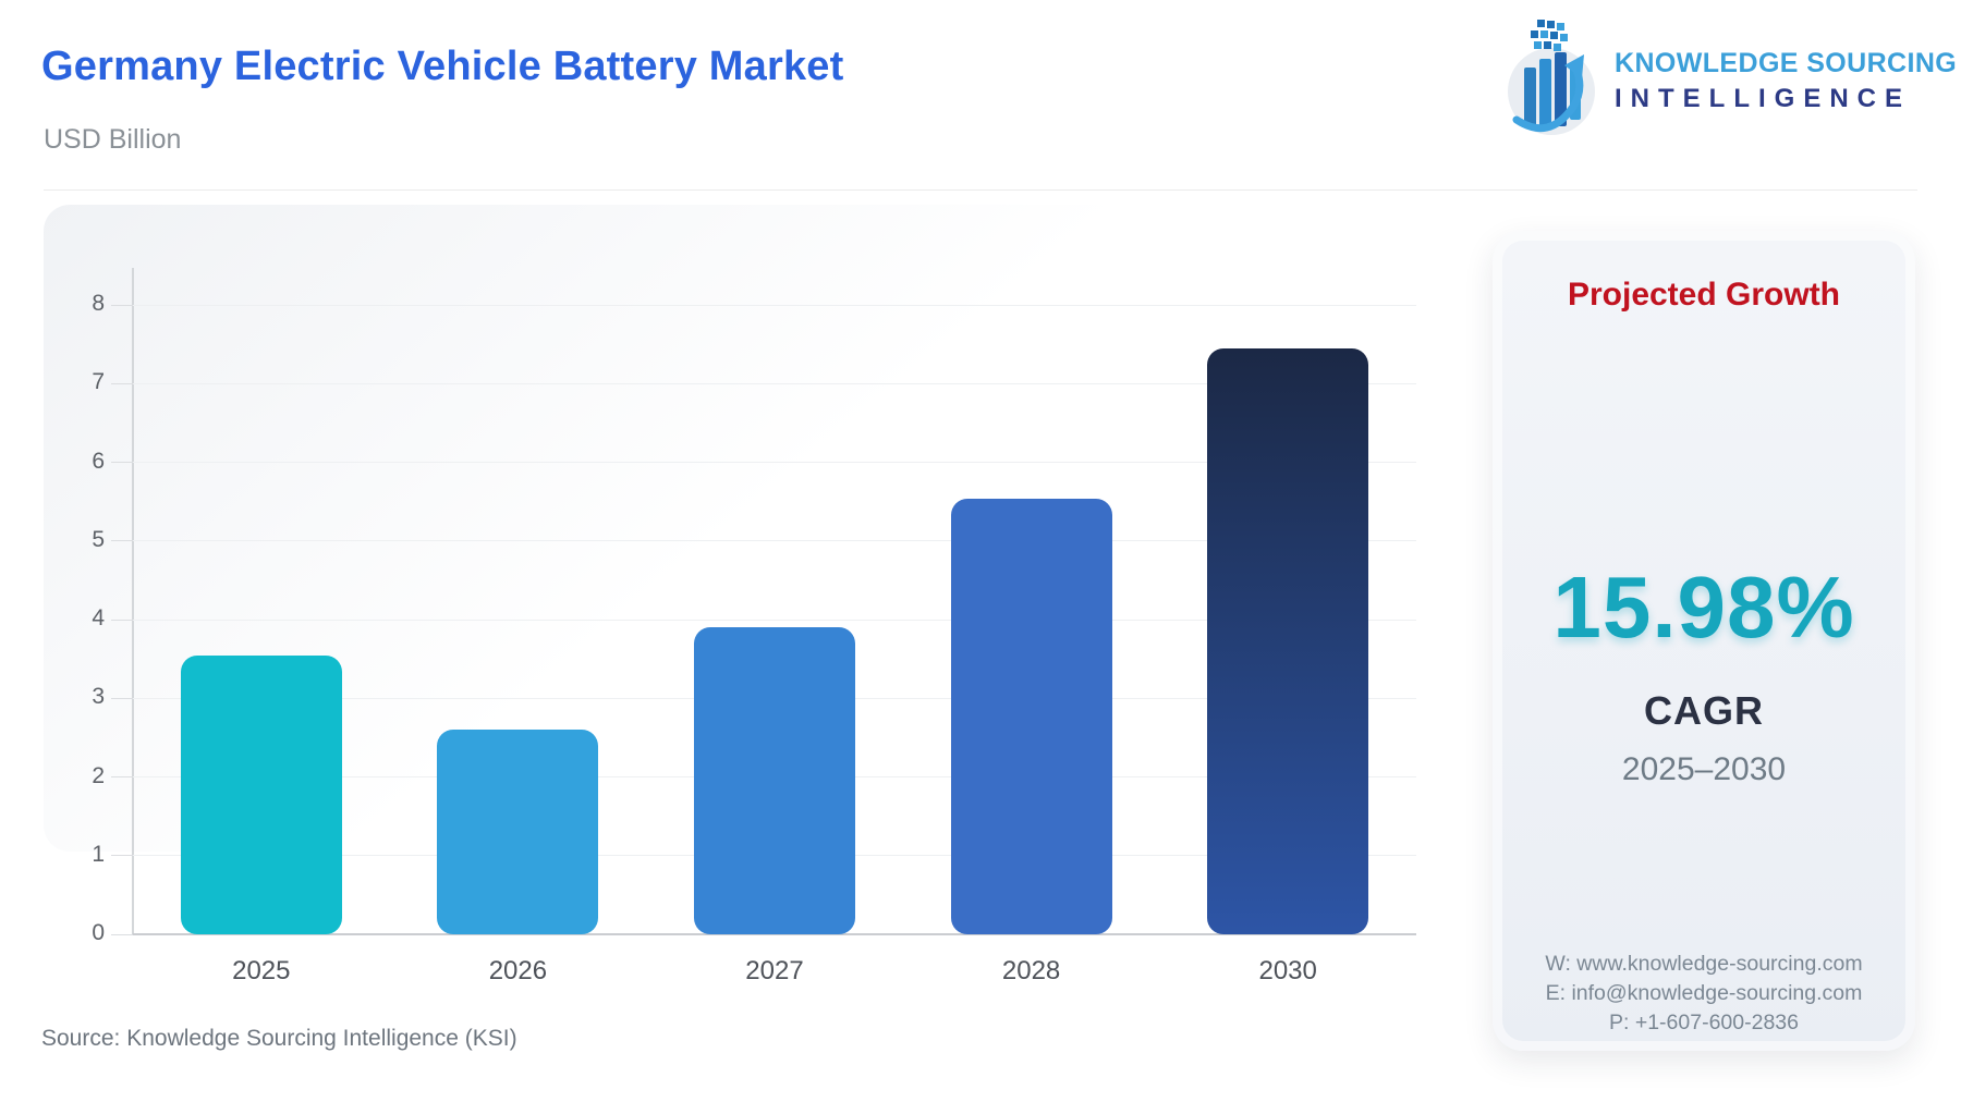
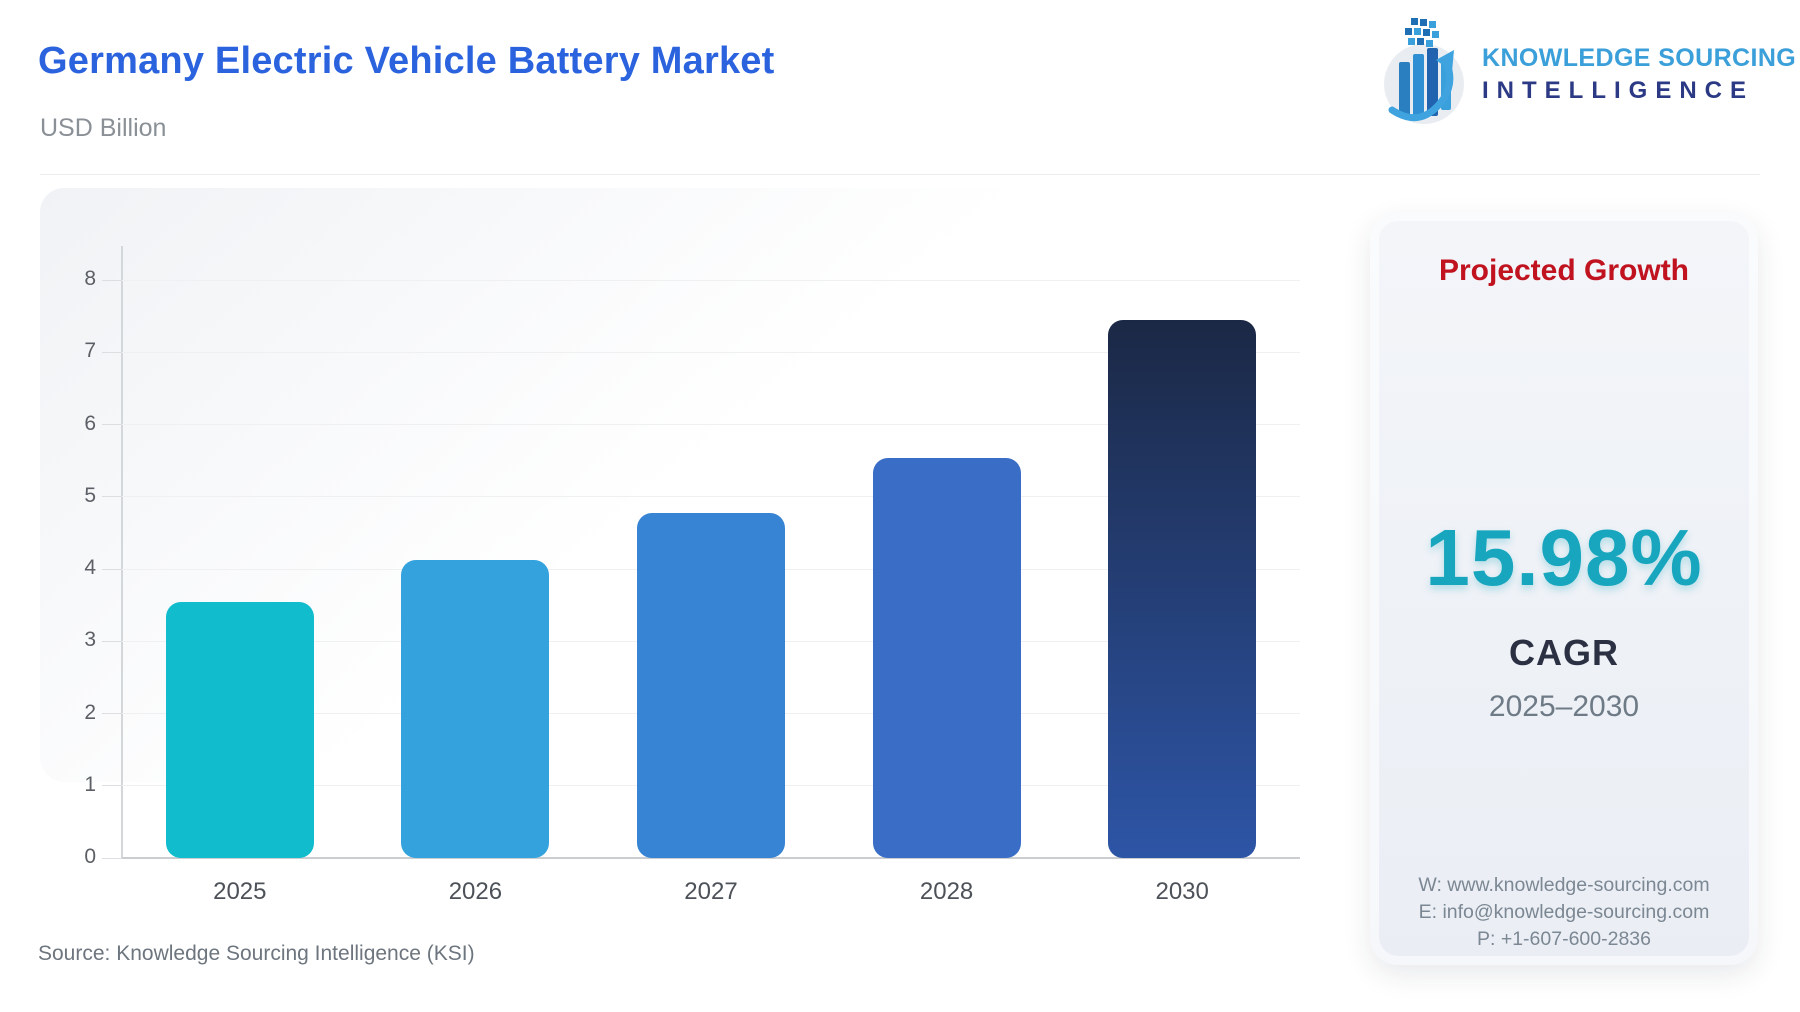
2026: 2.6 -> 4.1
2027: 3.9 -> 4.8
